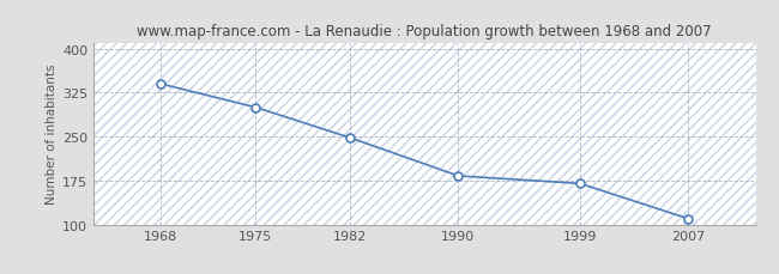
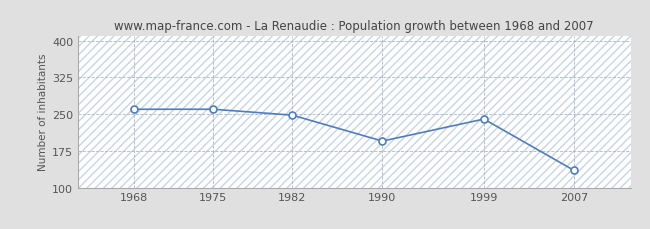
1968: 340 -> 260
1975: 300 -> 260
1990: 183 -> 195
1999: 170 -> 240
2007: 110 -> 135
